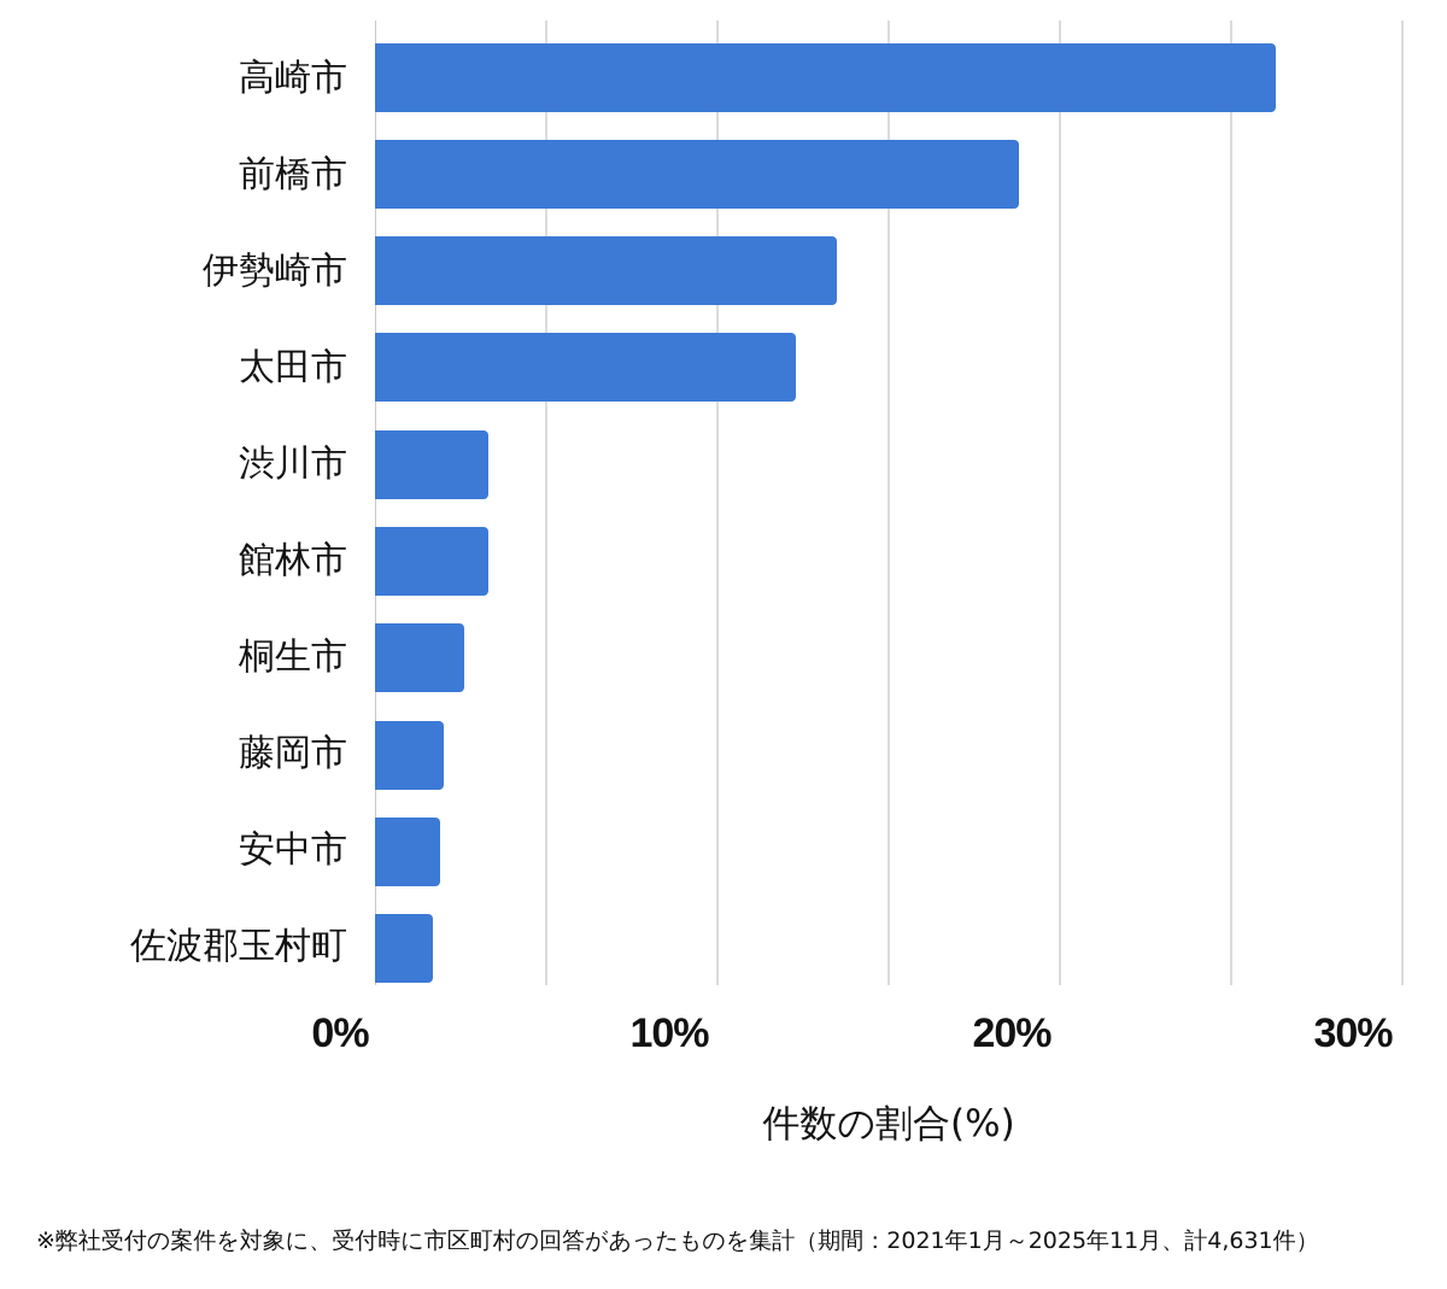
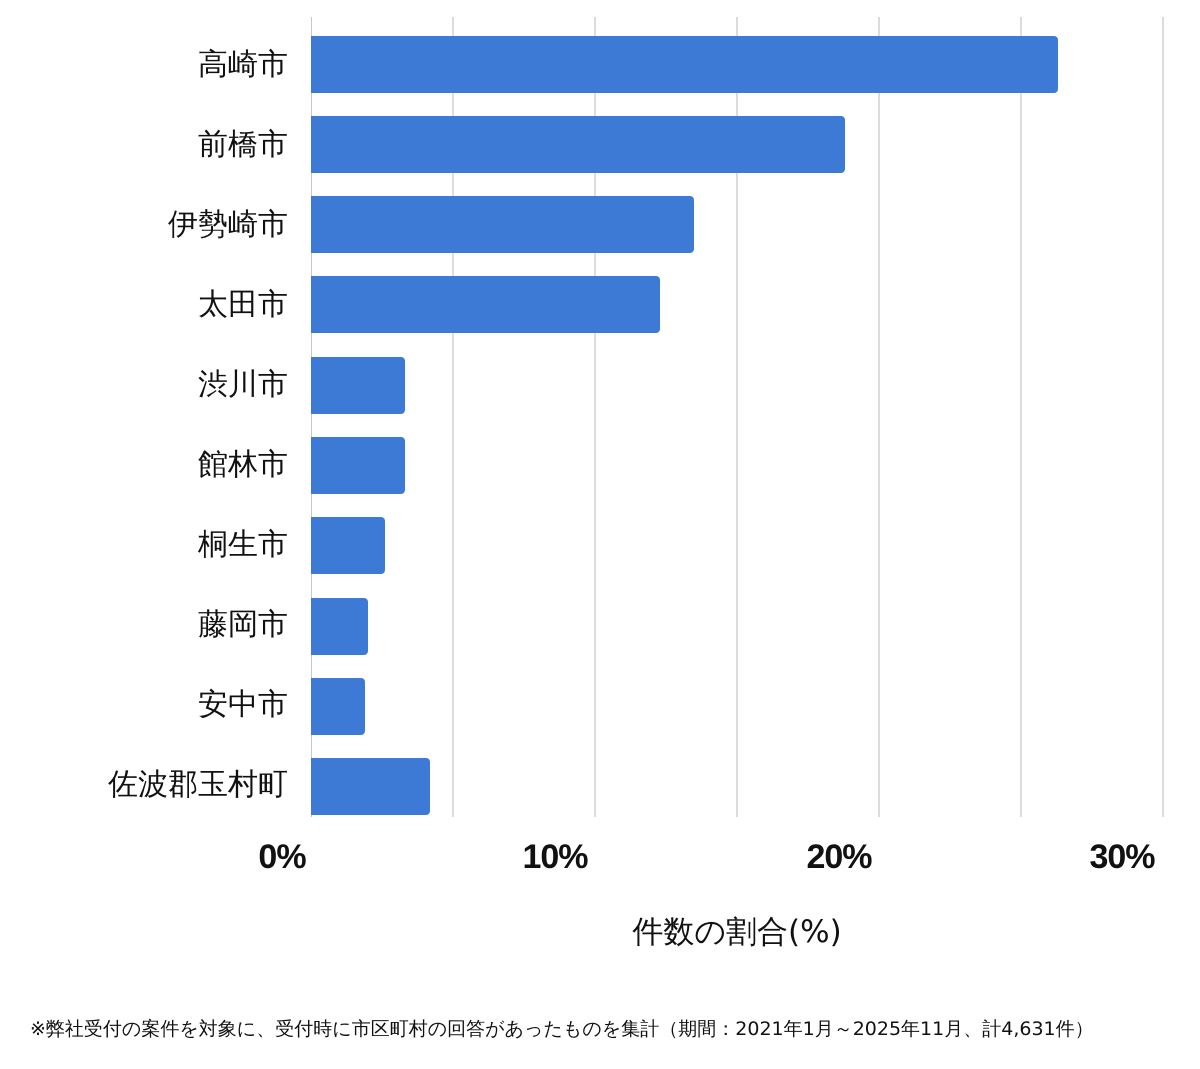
佐波郡玉村町: 1.7% -> 4.2%
